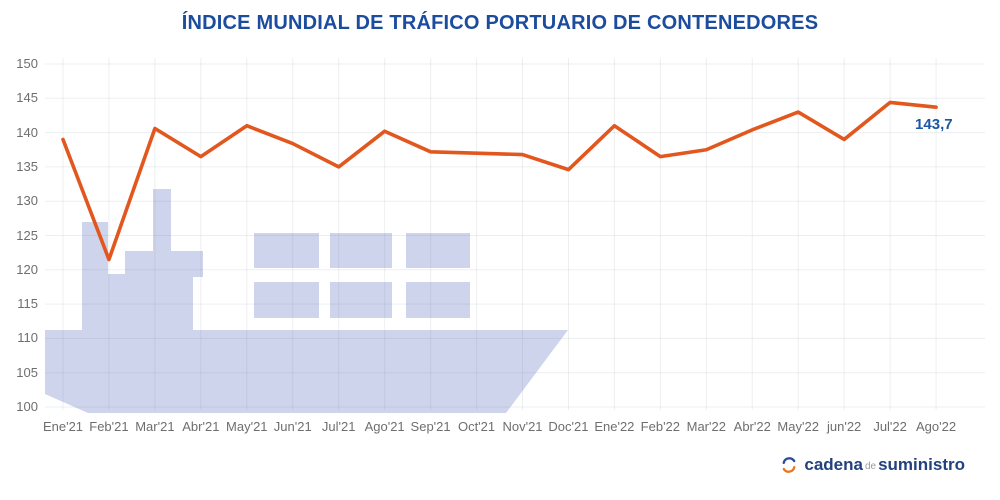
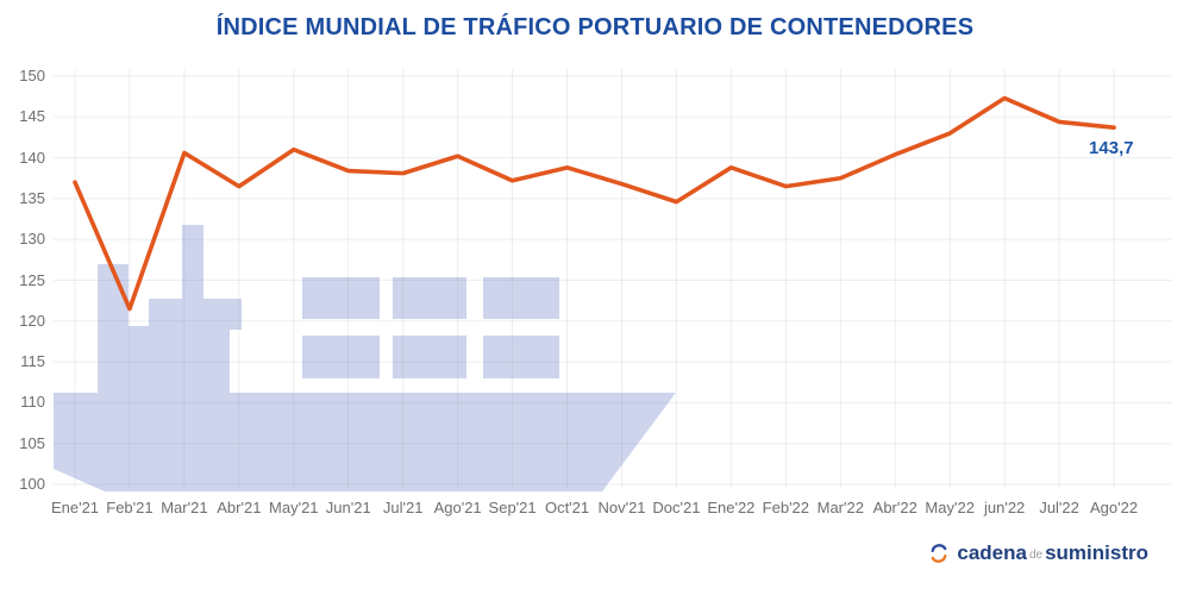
Ene'21: 139 -> 137
Jul'21: 135 -> 138
Oct'21: 137 -> 139
Ene'22: 141 -> 139
jun'22: 139 -> 147
